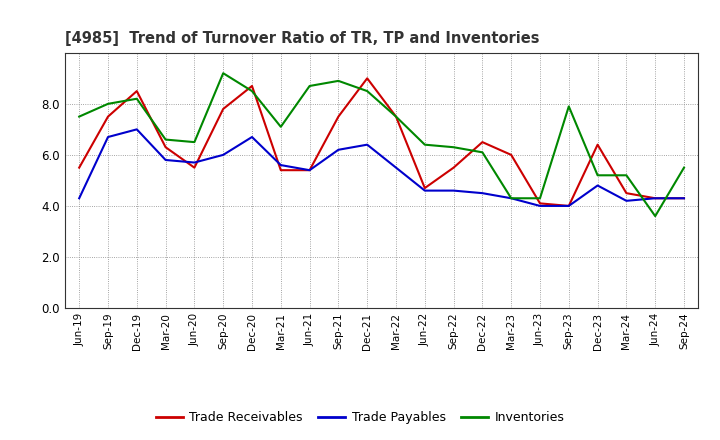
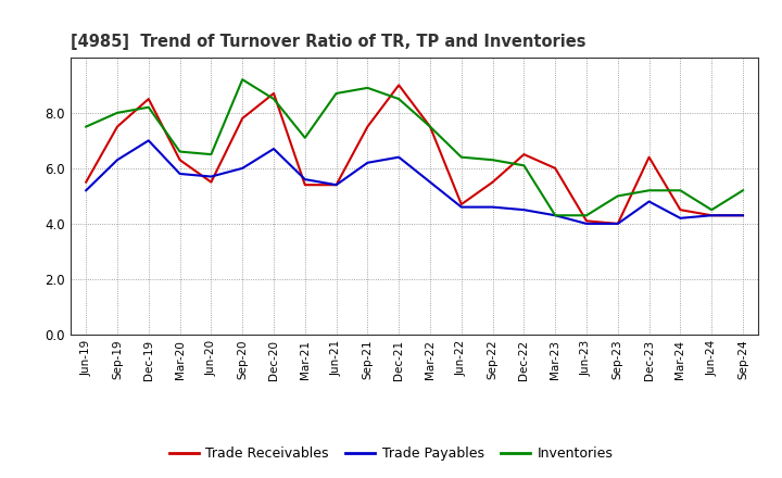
Trade Payables/Jun-19: 4.3 -> 5.2
Trade Payables/Sep-19: 6.7 -> 6.3
Inventories/Sep-23: 7.9 -> 5.0
Inventories/Jun-24: 3.6 -> 4.5
Inventories/Sep-24: 5.5 -> 5.2
